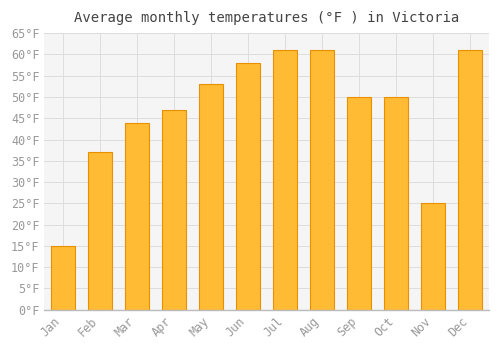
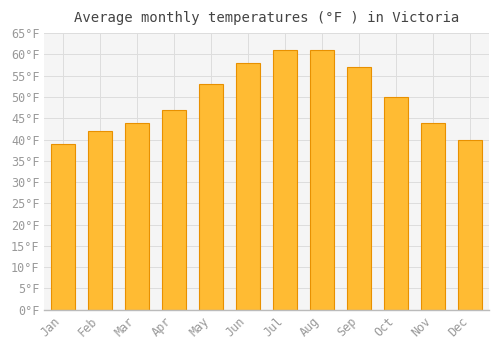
Jan: 15°F -> 39°F
Feb: 37°F -> 42°F
Sep: 50°F -> 57°F
Nov: 25°F -> 44°F
Dec: 61°F -> 40°F
